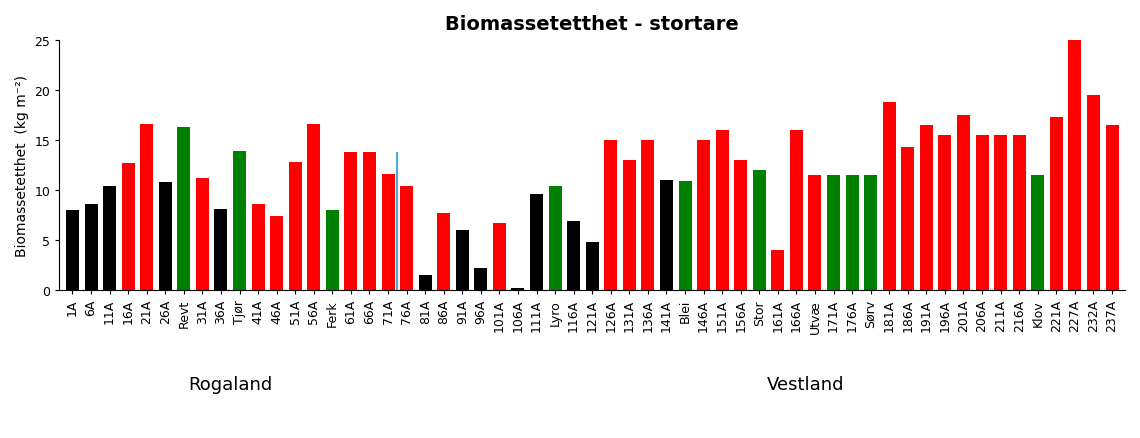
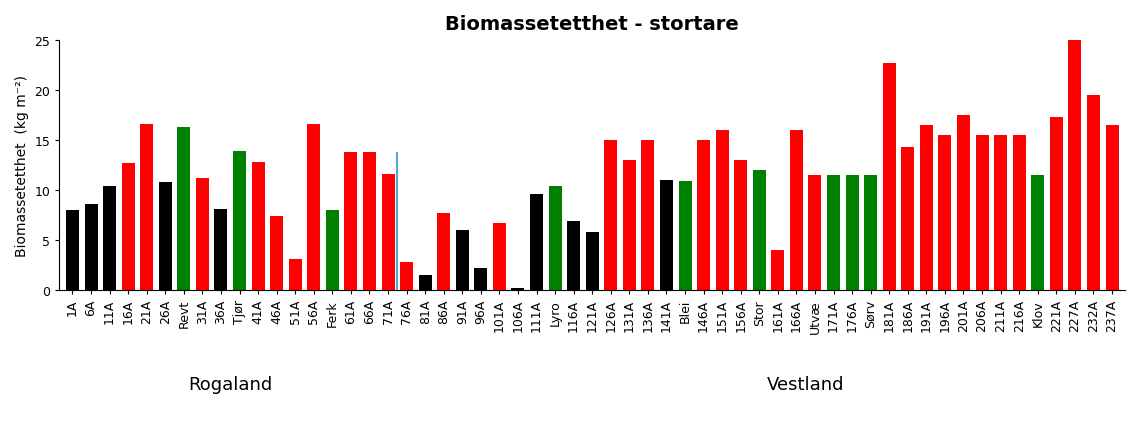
41A: 8.6 -> 12.8
51A: 12.8 -> 3.1
76A: 10.4 -> 2.8
121A: 4.8 -> 5.8
181A: 18.8 -> 22.7
